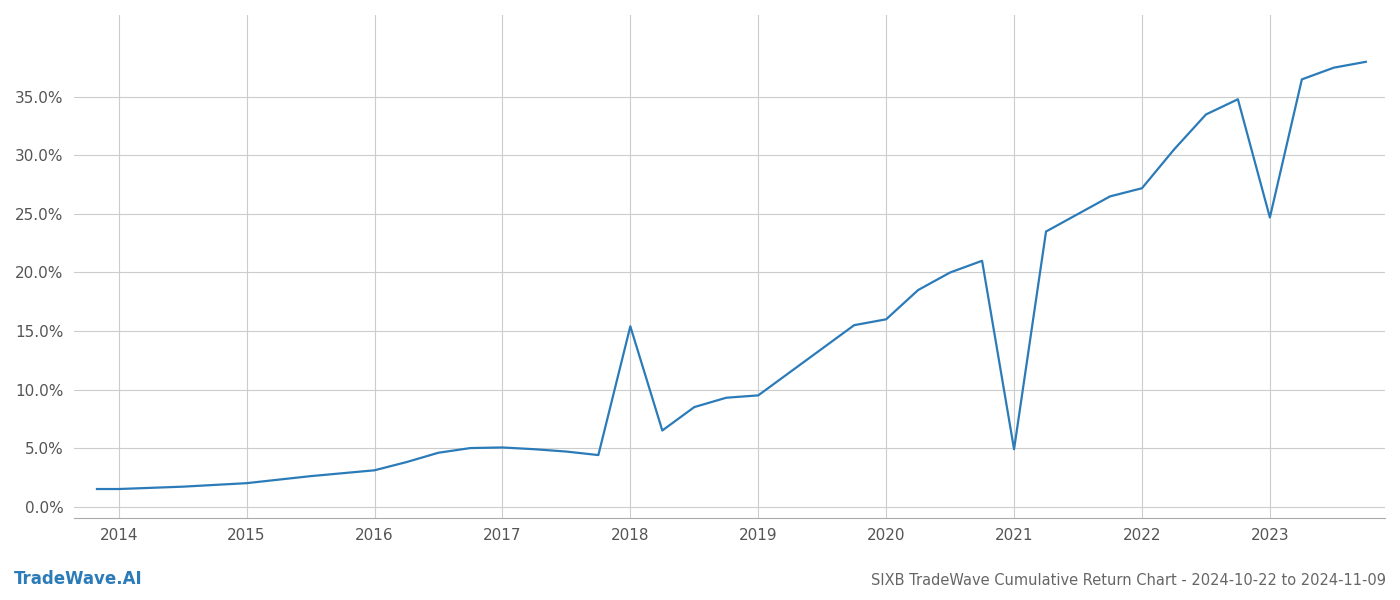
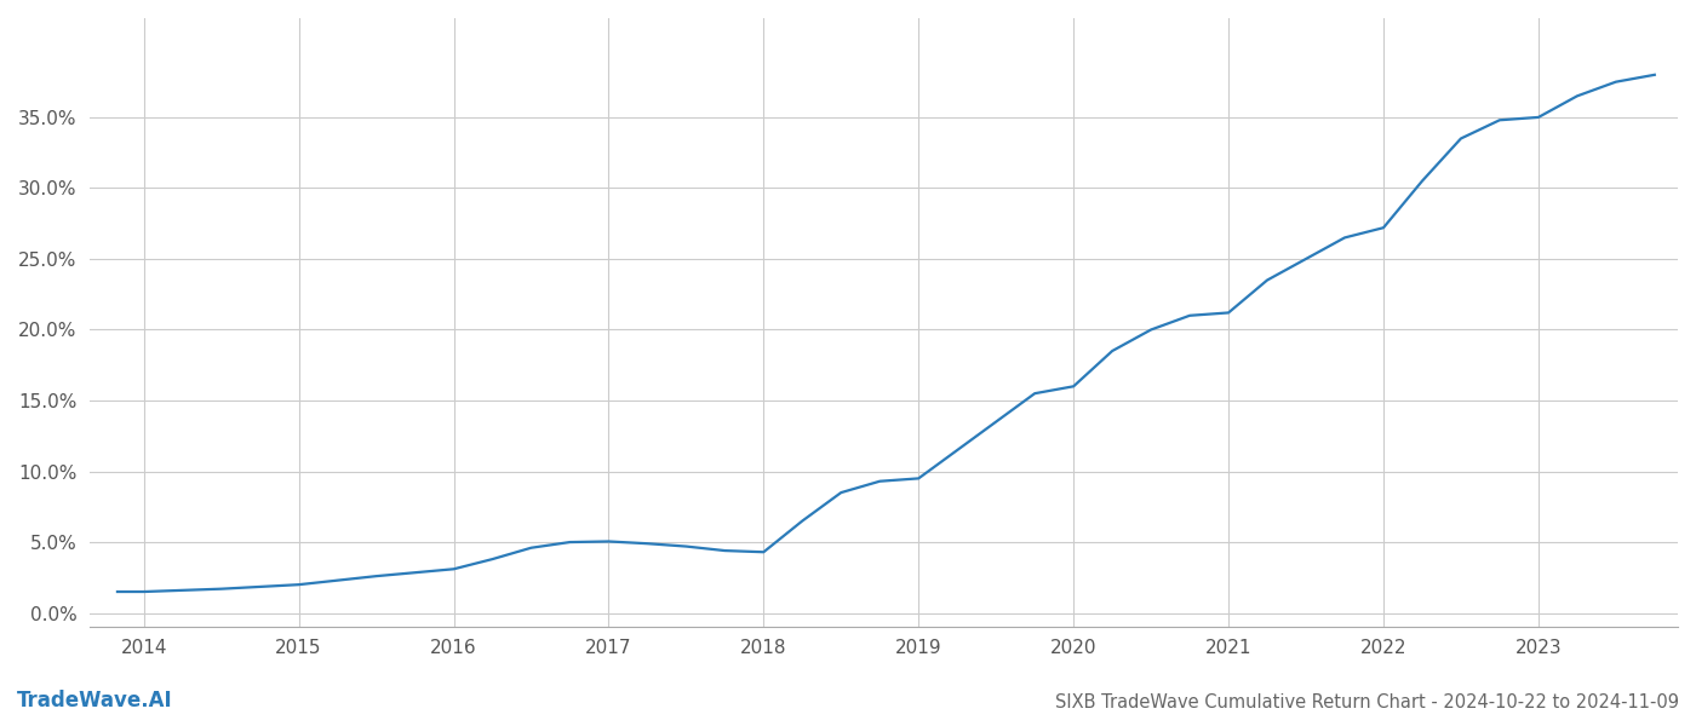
2018: 15.4% -> 4.3%
2021: 4.9% -> 21.2%
2023: 24.7% -> 35.0%
